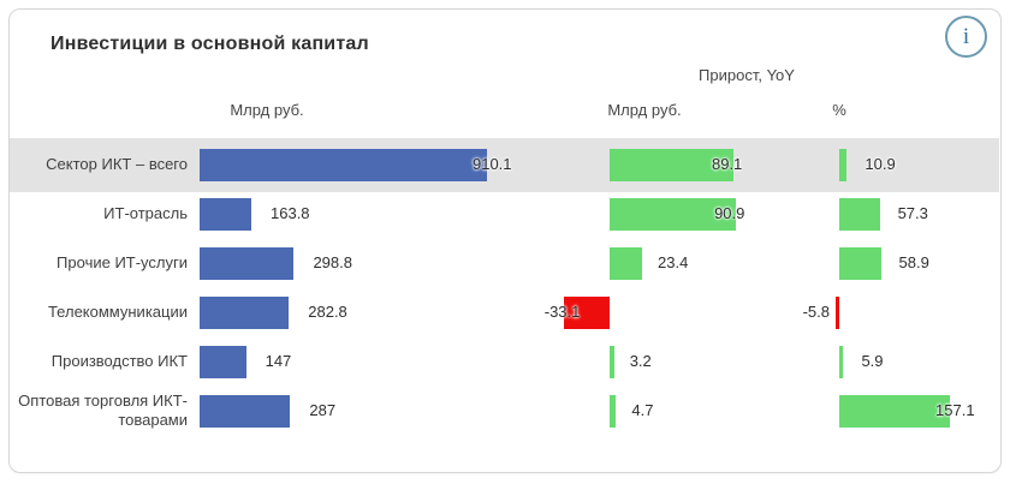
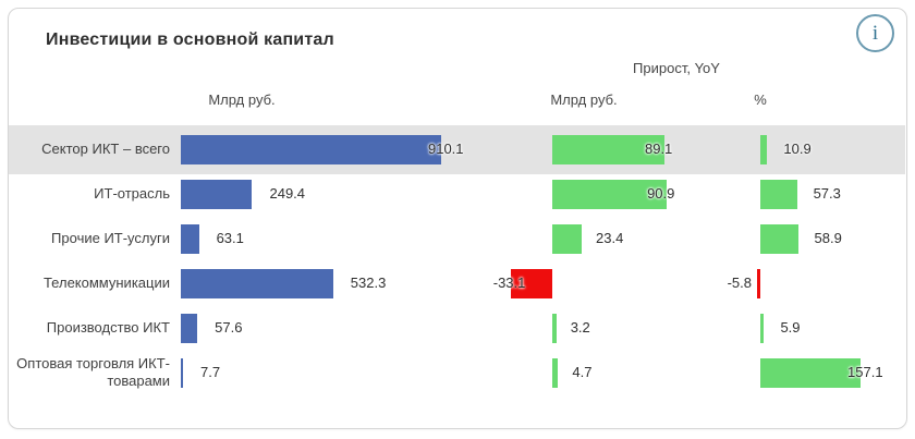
Млрд руб./ИТ-отрасль: 163.8 -> 249.4
Млрд руб./Прочие ИТ-услуги: 298.8 -> 63.1
Млрд руб./Телекоммуникации: 282.8 -> 532.3
Млрд руб./Производство ИКТ: 147 -> 57.6
Млрд руб./Оптовая торговля ИКТ-товарами: 287 -> 7.7
